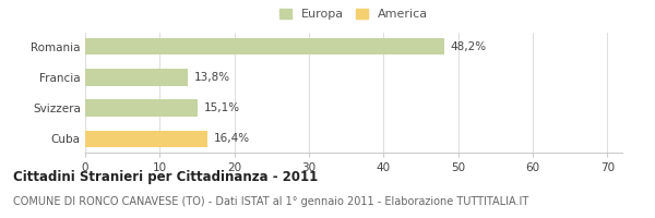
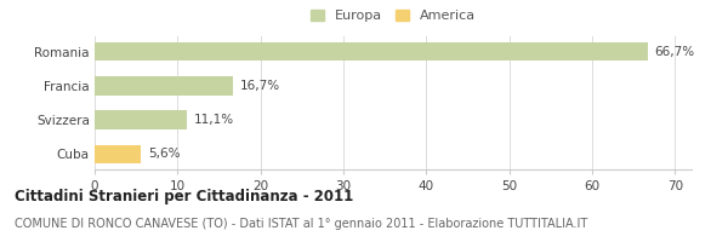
Romania: 48,2% -> 66,7%
Francia: 13,8% -> 16,7%
Svizzera: 15,1% -> 11,1%
Cuba: 16,4% -> 5,6%
